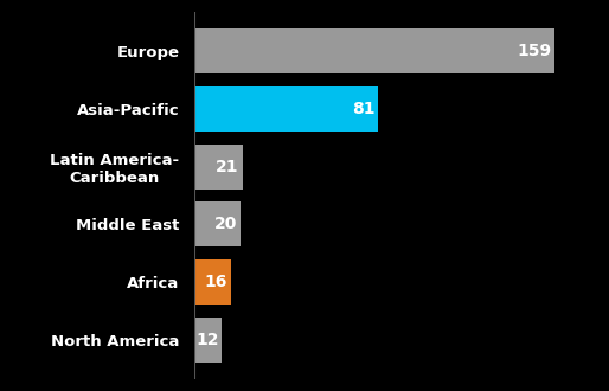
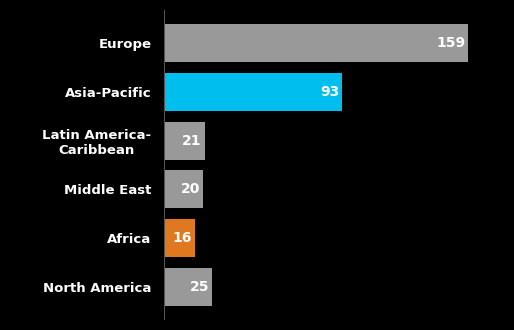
Asia-Pacific: 81 -> 93
North America: 12 -> 25
